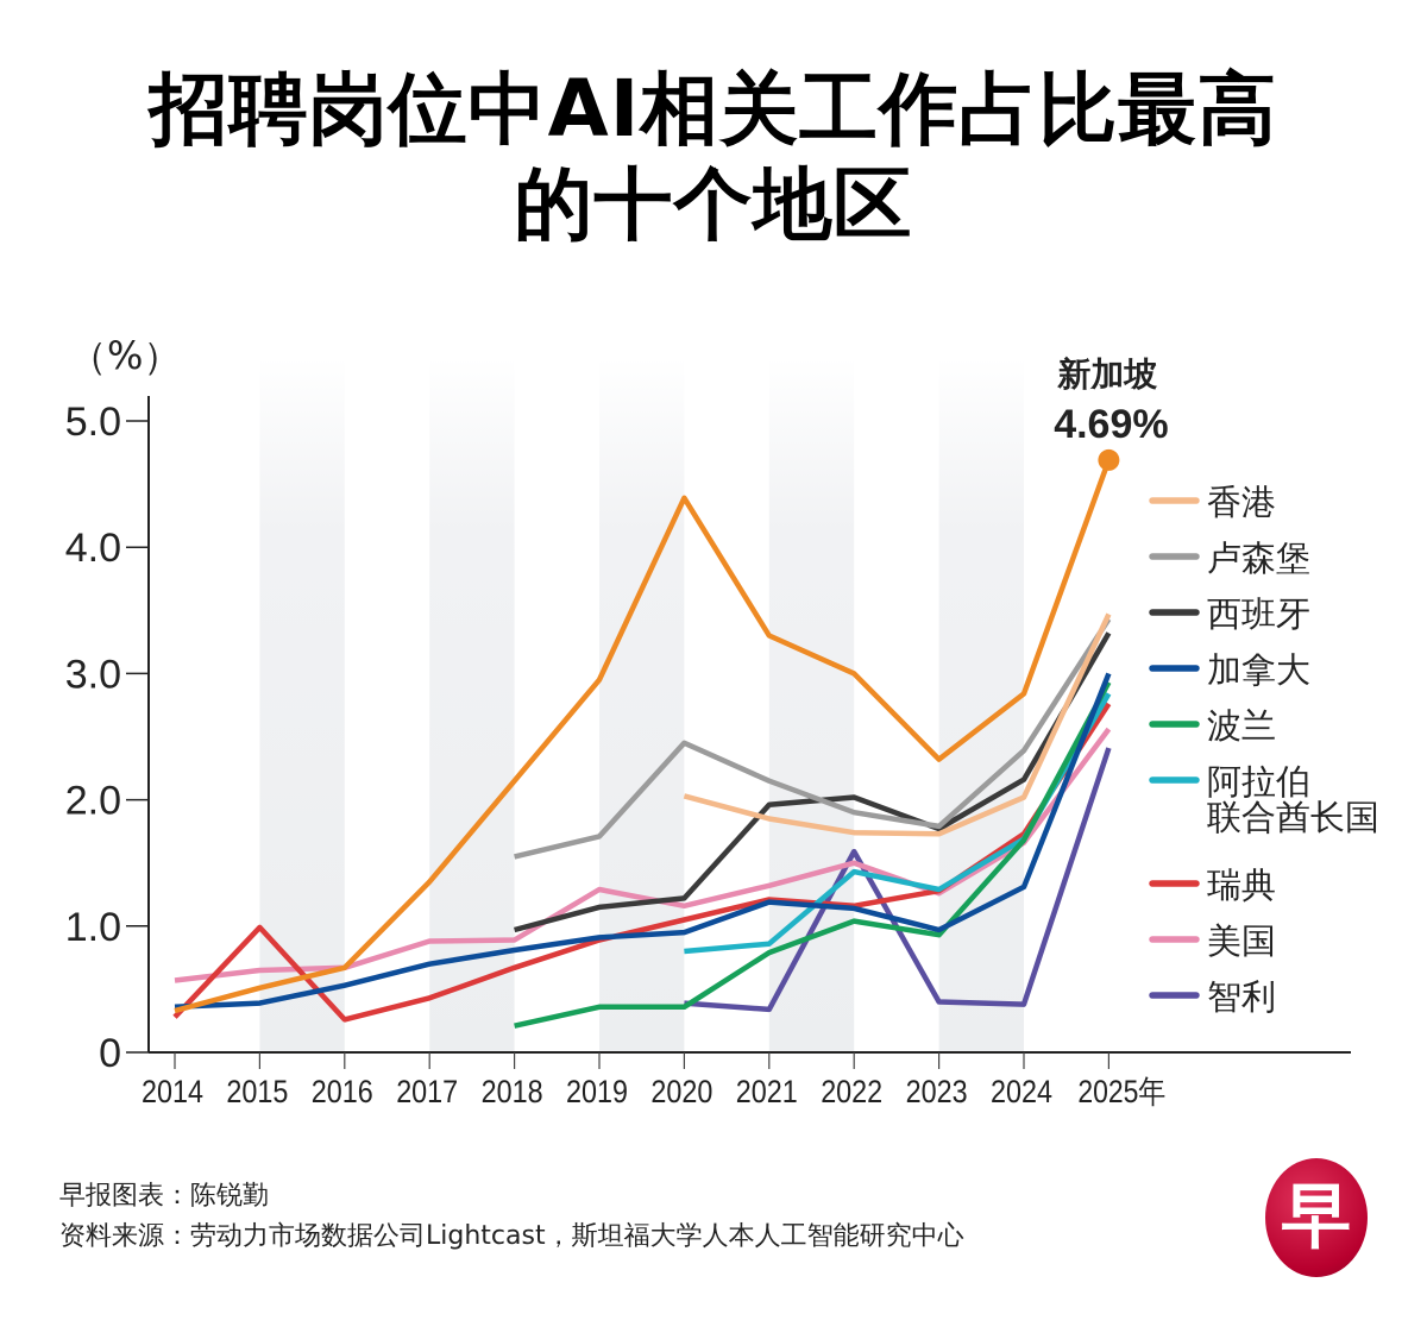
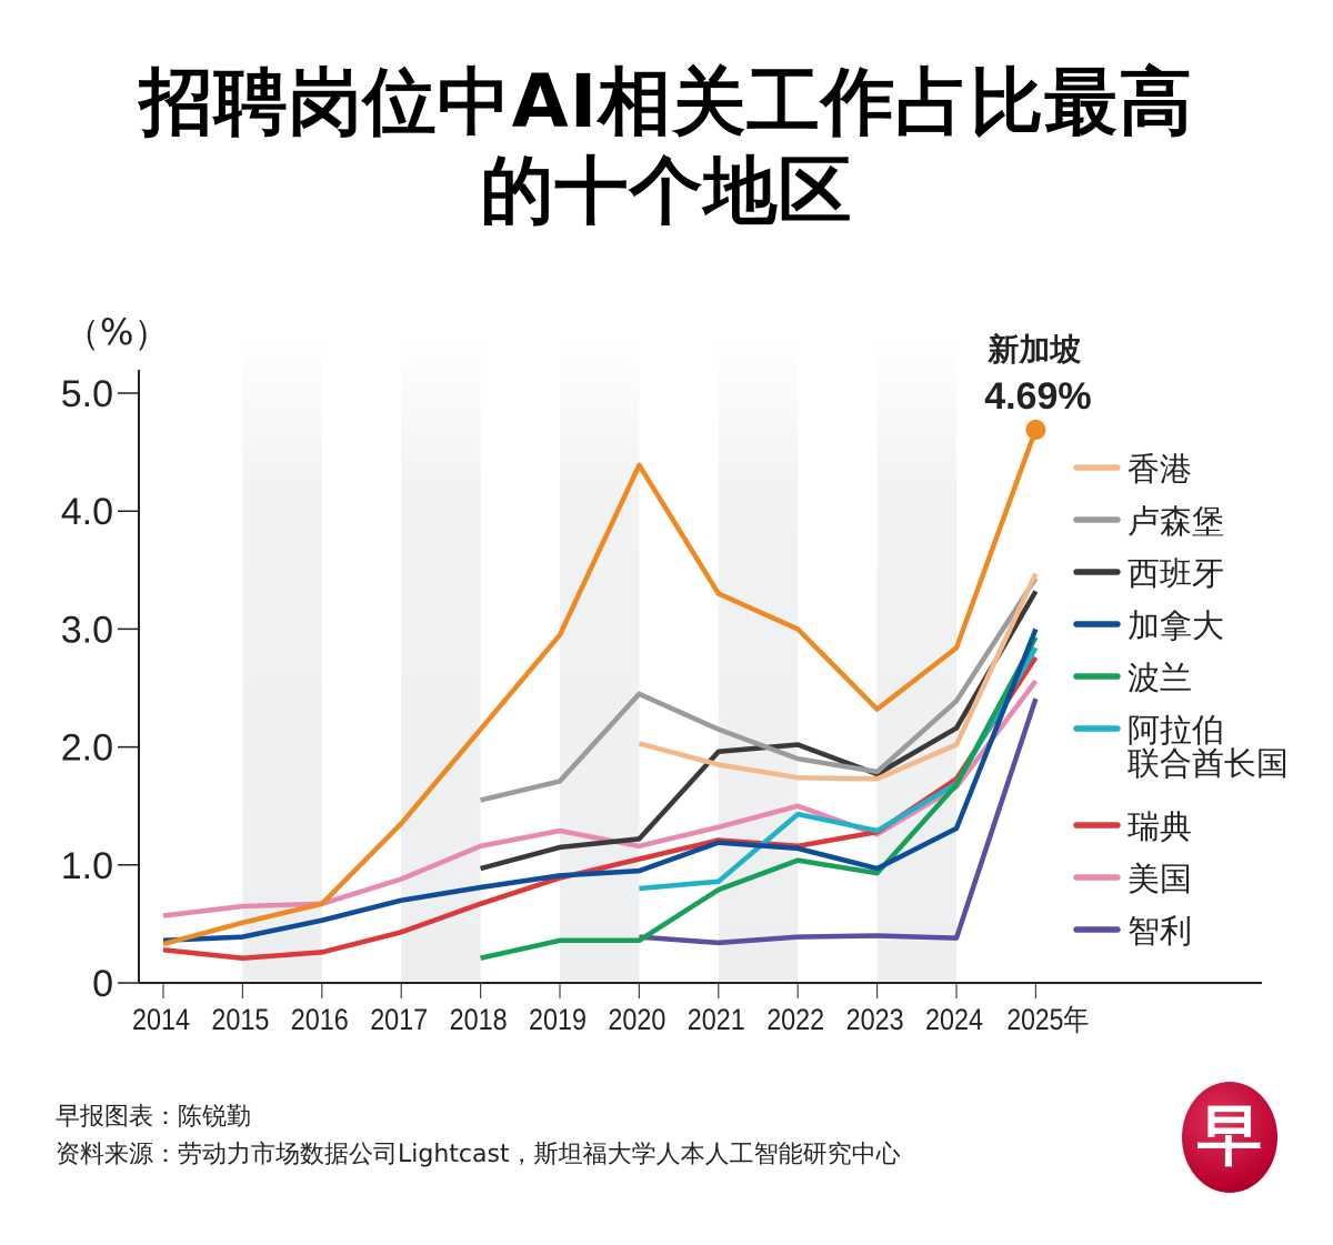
瑞典/2015: 0.99 -> 0.21
美国/2018: 0.89 -> 1.16
智利/2022: 1.59 -> 0.39
